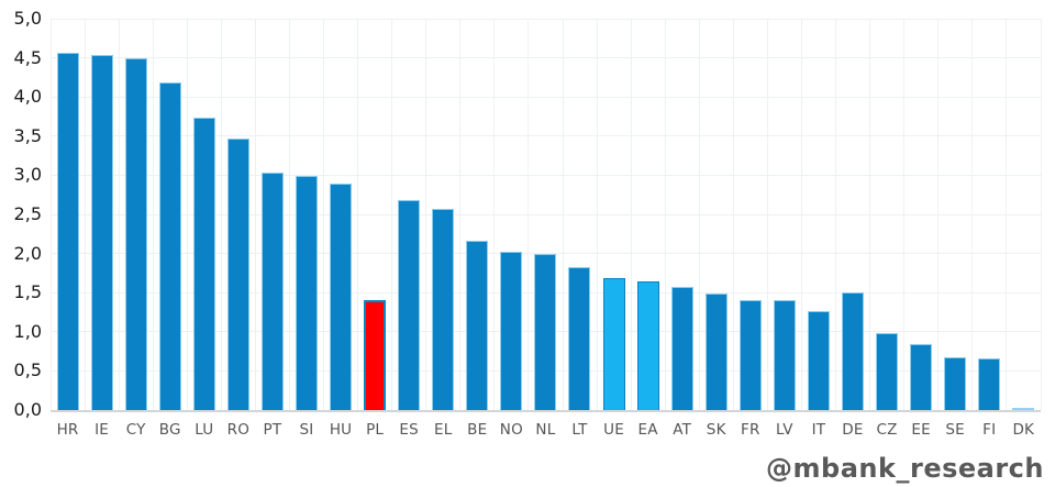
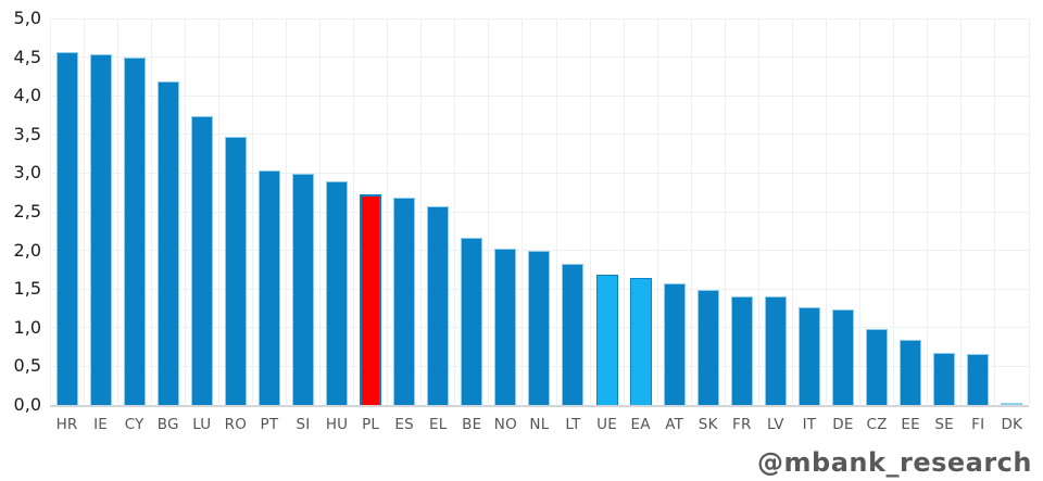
PL: 1,4 -> 2,7
DE: 1,5 -> 1,2
